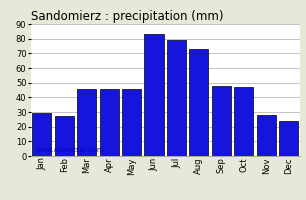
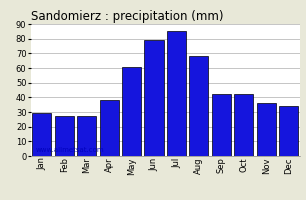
Mar: 46 -> 27
Apr: 46 -> 38
May: 46 -> 61
Jun: 83 -> 79
Jul: 79 -> 85
Aug: 73 -> 68
Sep: 48 -> 42
Oct: 47 -> 42
Nov: 28 -> 36
Dec: 24 -> 34
